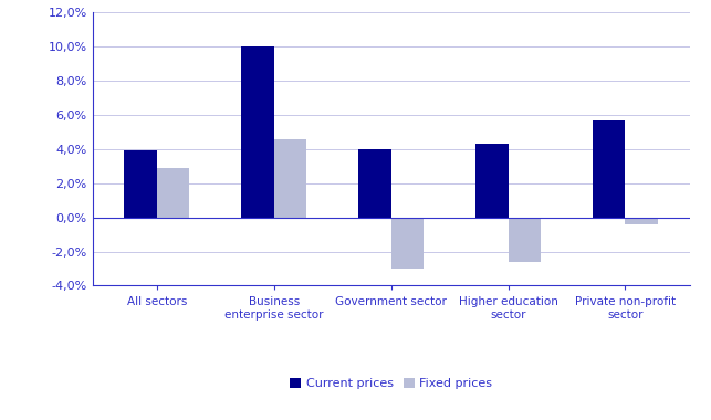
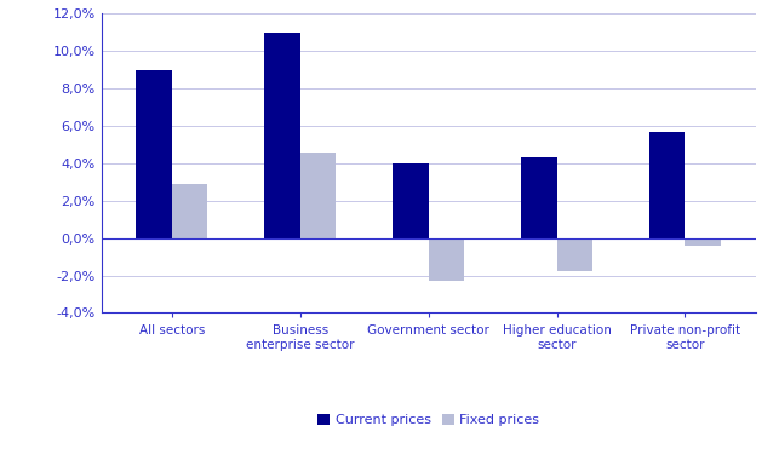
Current prices/All sectors: 3,9% -> 9,0%
Current prices/Business enterprise sector: 10,0% -> 11,0%
Fixed prices/Government sector: -3,0% -> -2,3%
Fixed prices/Higher education sector: -2,6% -> -1,8%
